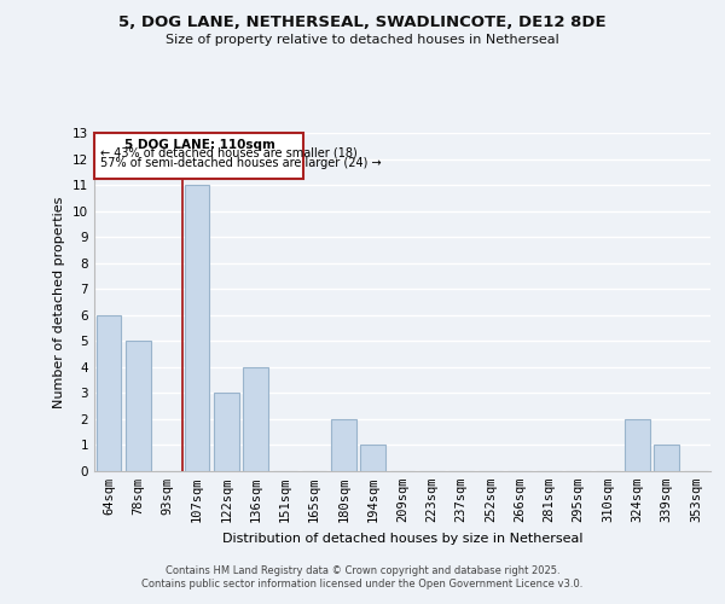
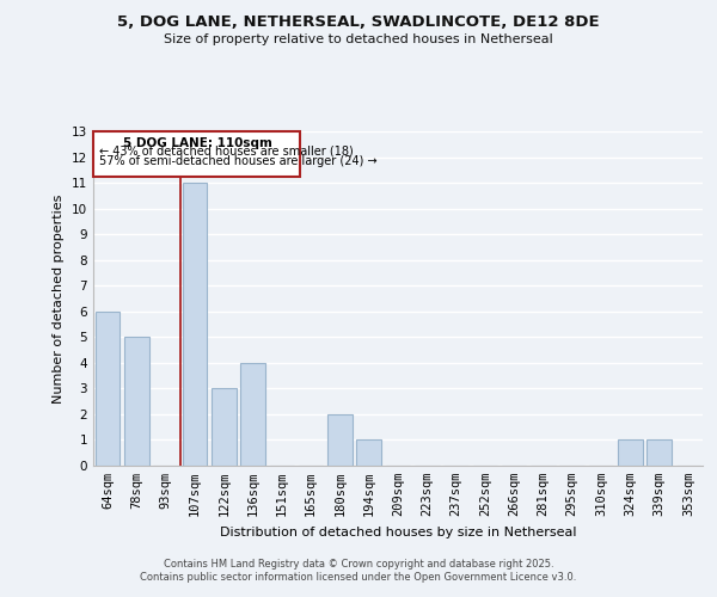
324sqm: 2 -> 1
